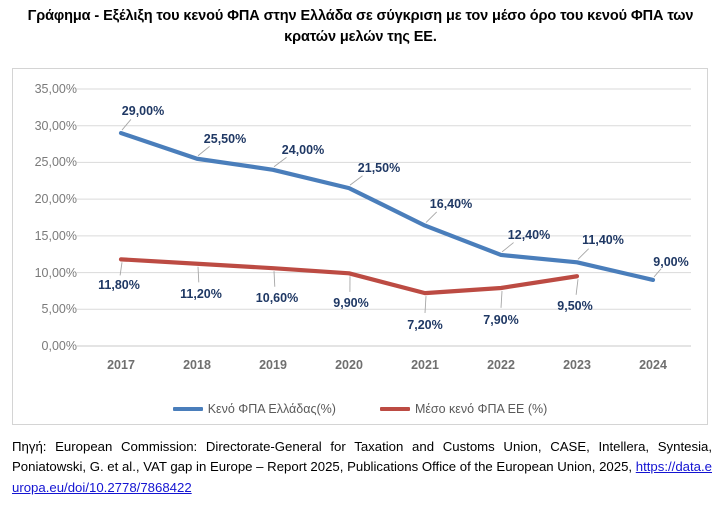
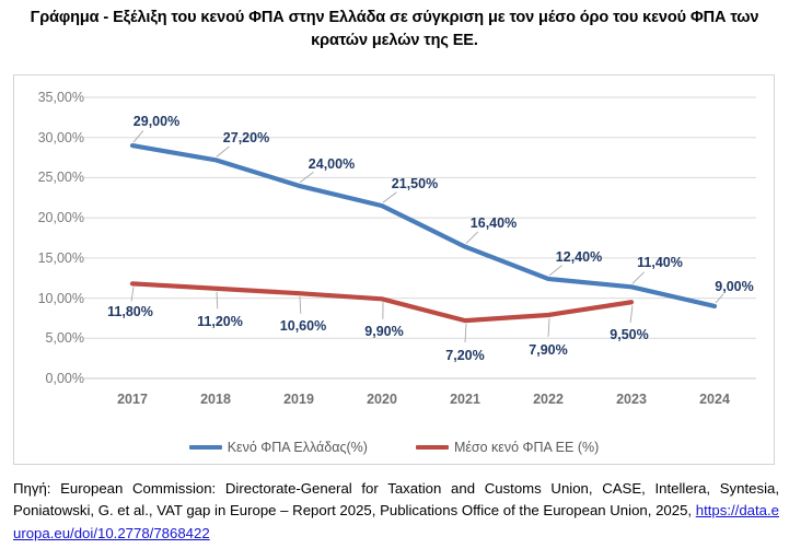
Κενό ΦΠΑ Ελλάδας(%)/2018: 25,50% -> 27,20%
